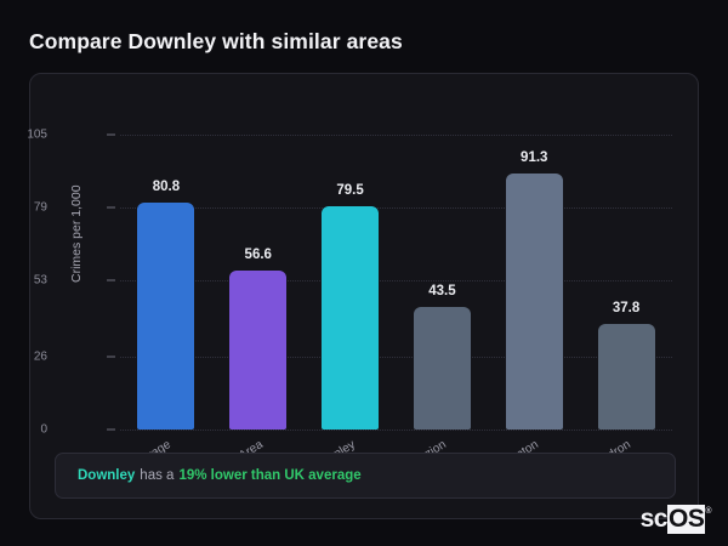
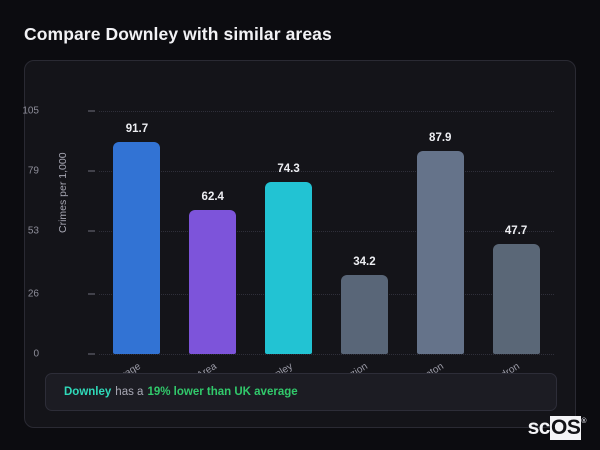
UK Average: 80.8 -> 91.7
Local Area: 56.6 -> 62.4
Downley: 79.5 -> 74.3
Marazion: 43.5 -> 34.2
Hapton: 91.3 -> 87.9
Madron: 37.8 -> 47.7
